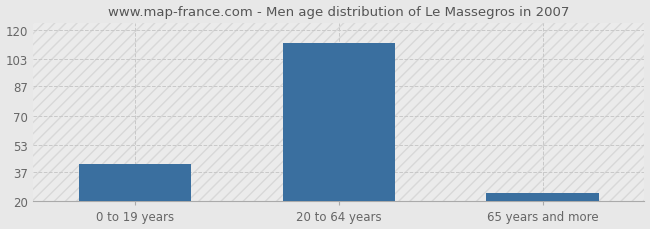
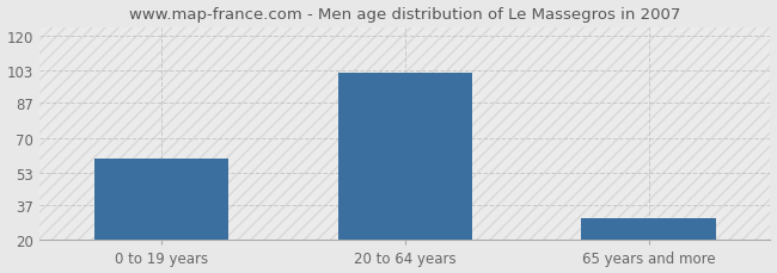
0 to 19 years: 42 -> 60
20 to 64 years: 112 -> 102
65 years and more: 25 -> 31
